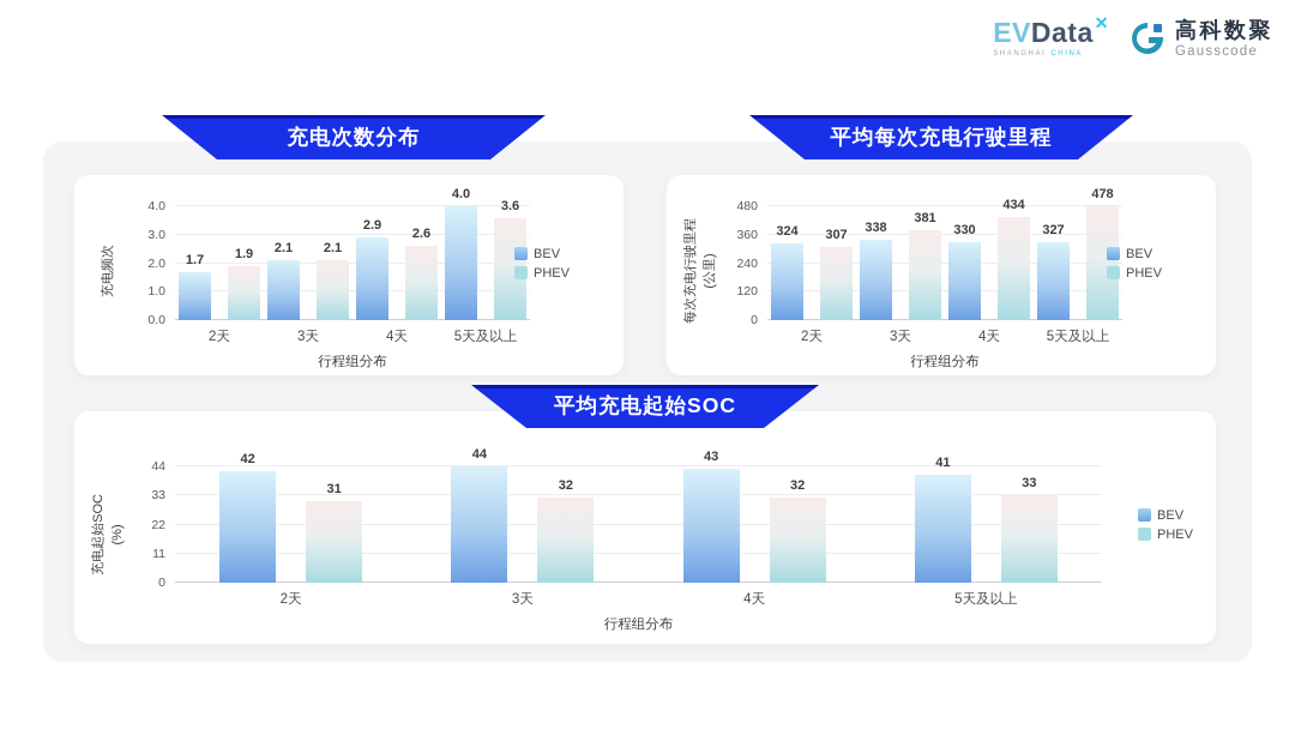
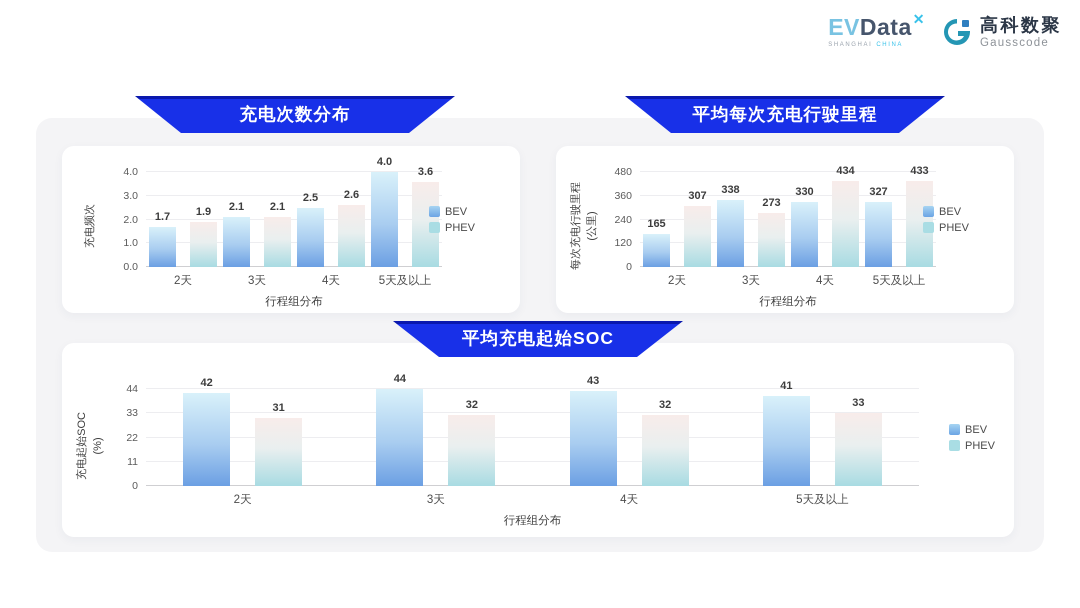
充电次数分布/BEV/4天: 2.9 -> 2.5
平均每次充电行驶里程/BEV/2天: 324 -> 165
平均每次充电行驶里程/PHEV/3天: 381 -> 273
平均每次充电行驶里程/PHEV/5天及以上: 478 -> 433
